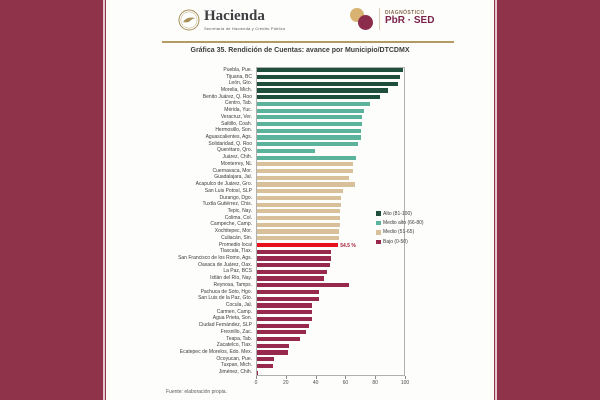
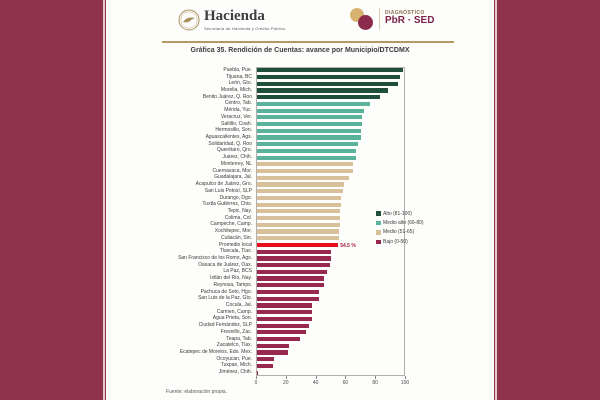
Querétaro, Qro.: 39 -> 67
Acapulco de Juárez, Gro.: 66 -> 59
Reynosa, Tamps.: 62 -> 45
